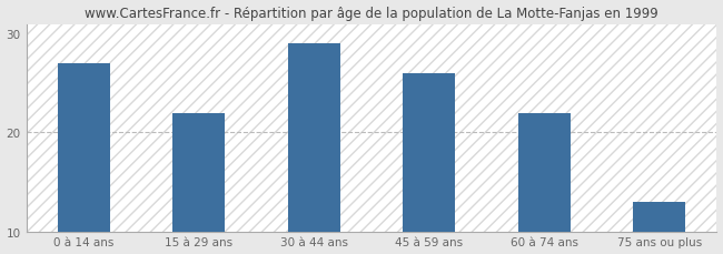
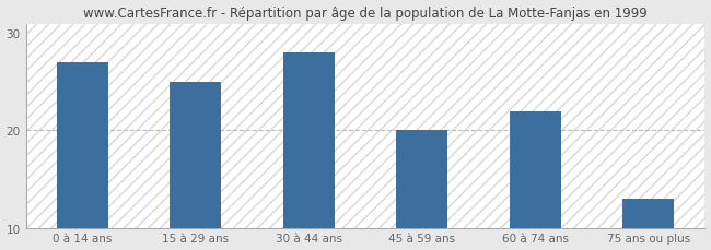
15 à 29 ans: 22 -> 25
30 à 44 ans: 29 -> 28
45 à 59 ans: 26 -> 20
